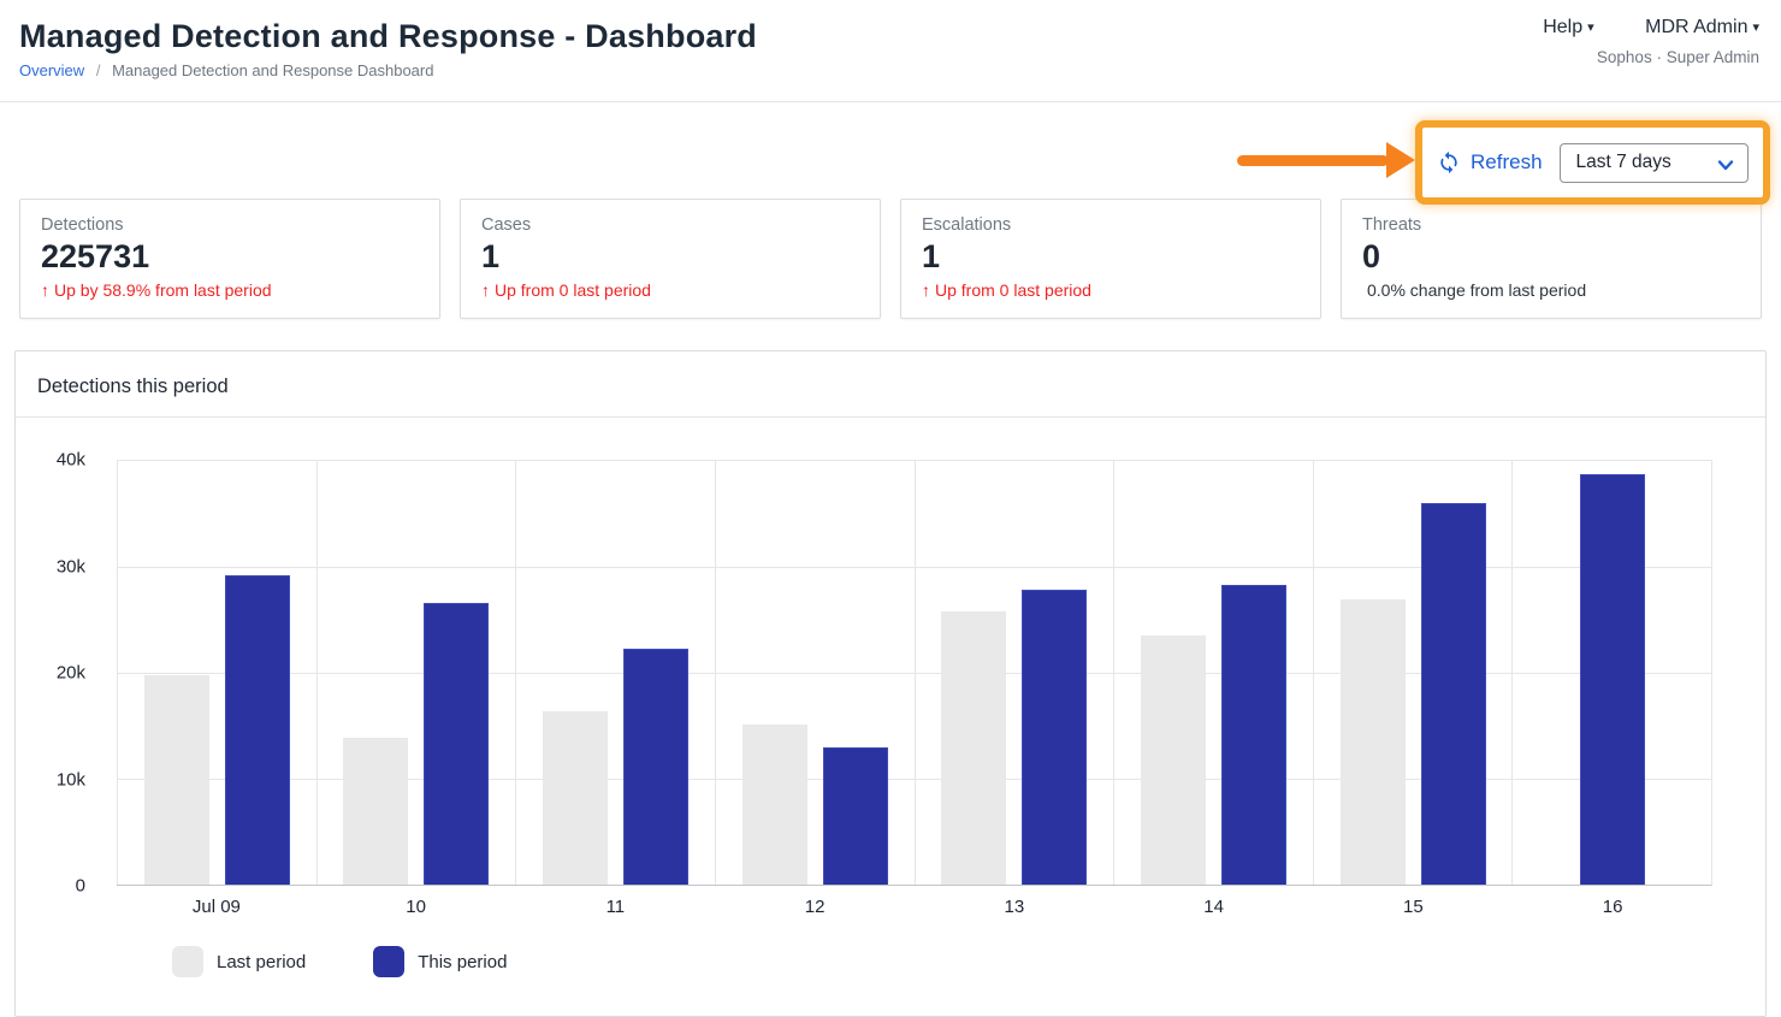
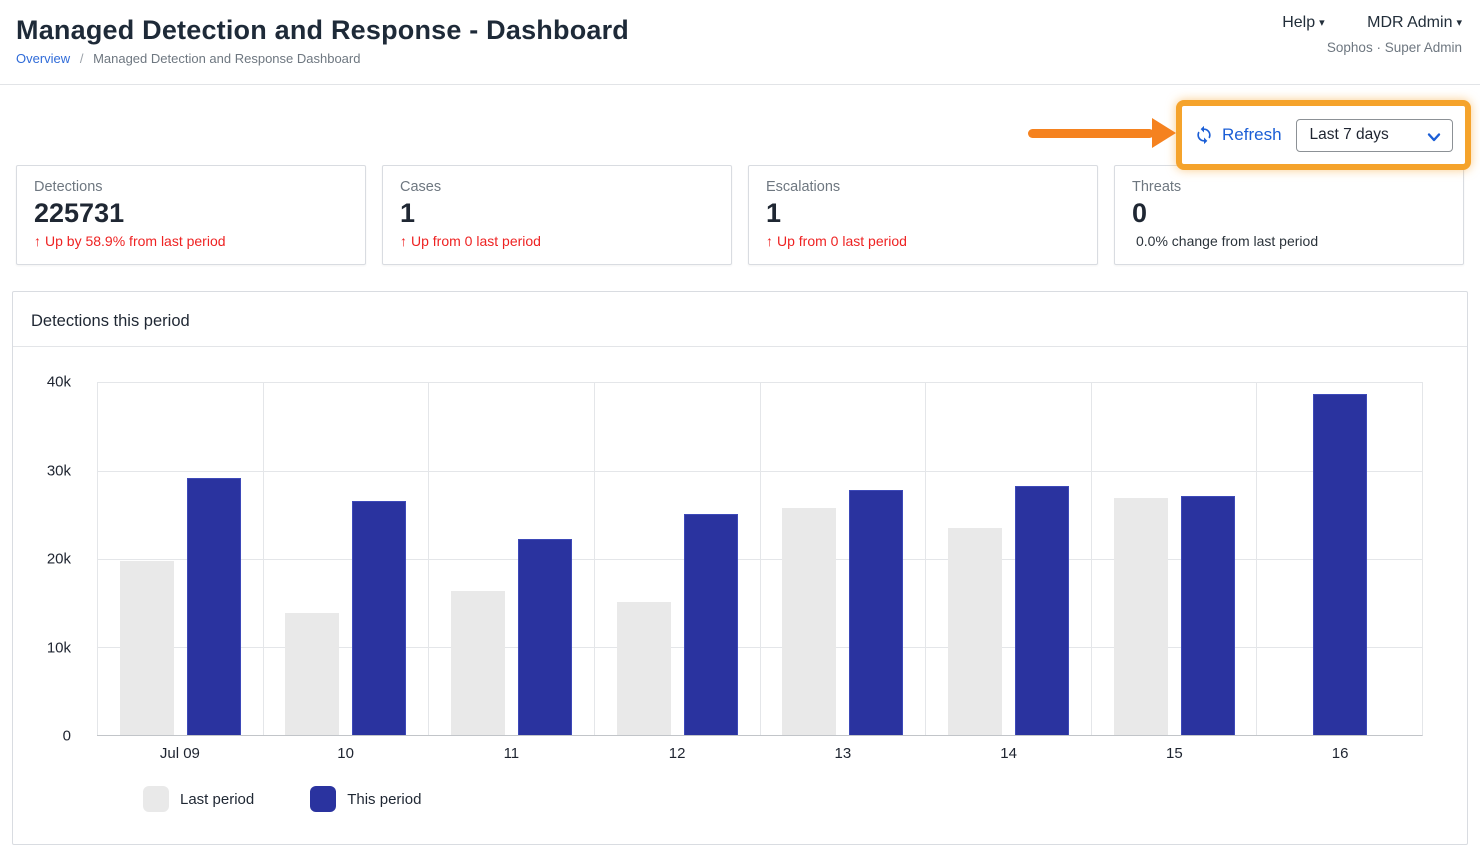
This period/12: 13k -> 25k
This period/15: 36k -> 27k
